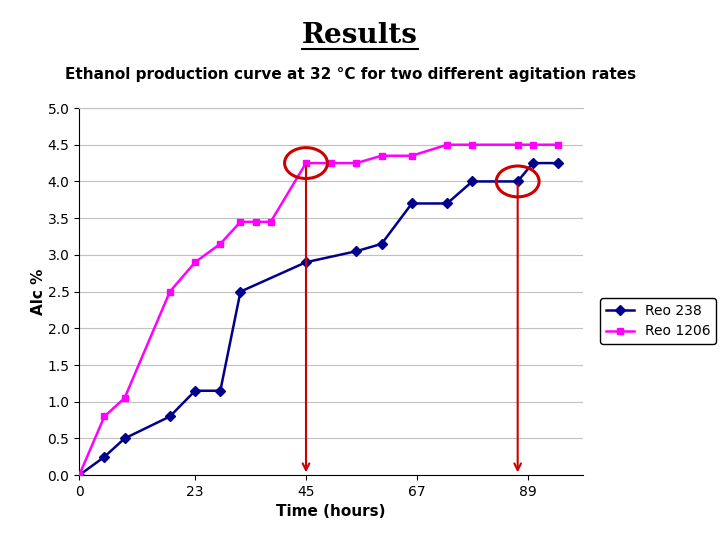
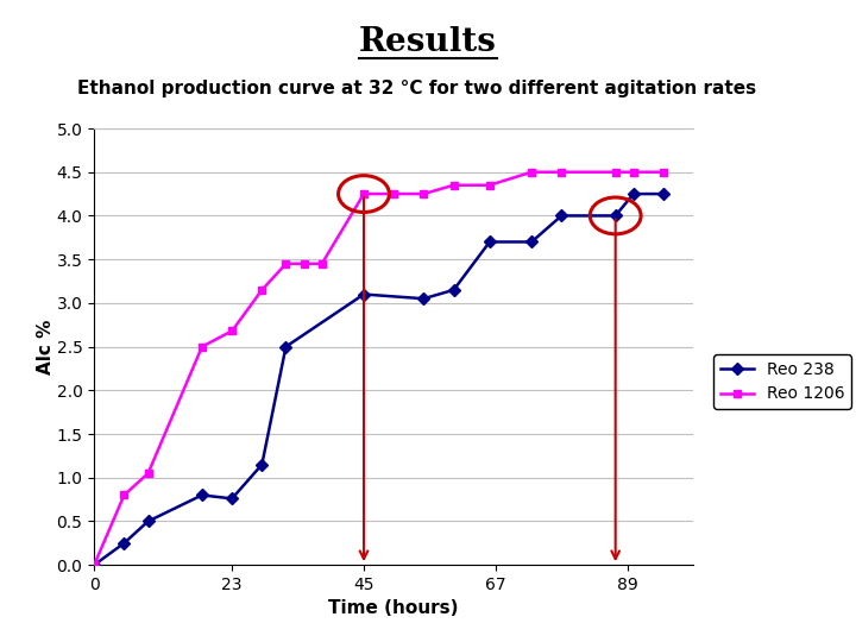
Reo 238/23: 1.15 -> 0.76
Reo 1206/23: 2.90 -> 2.68
Reo 238/45: 2.90 -> 3.10
